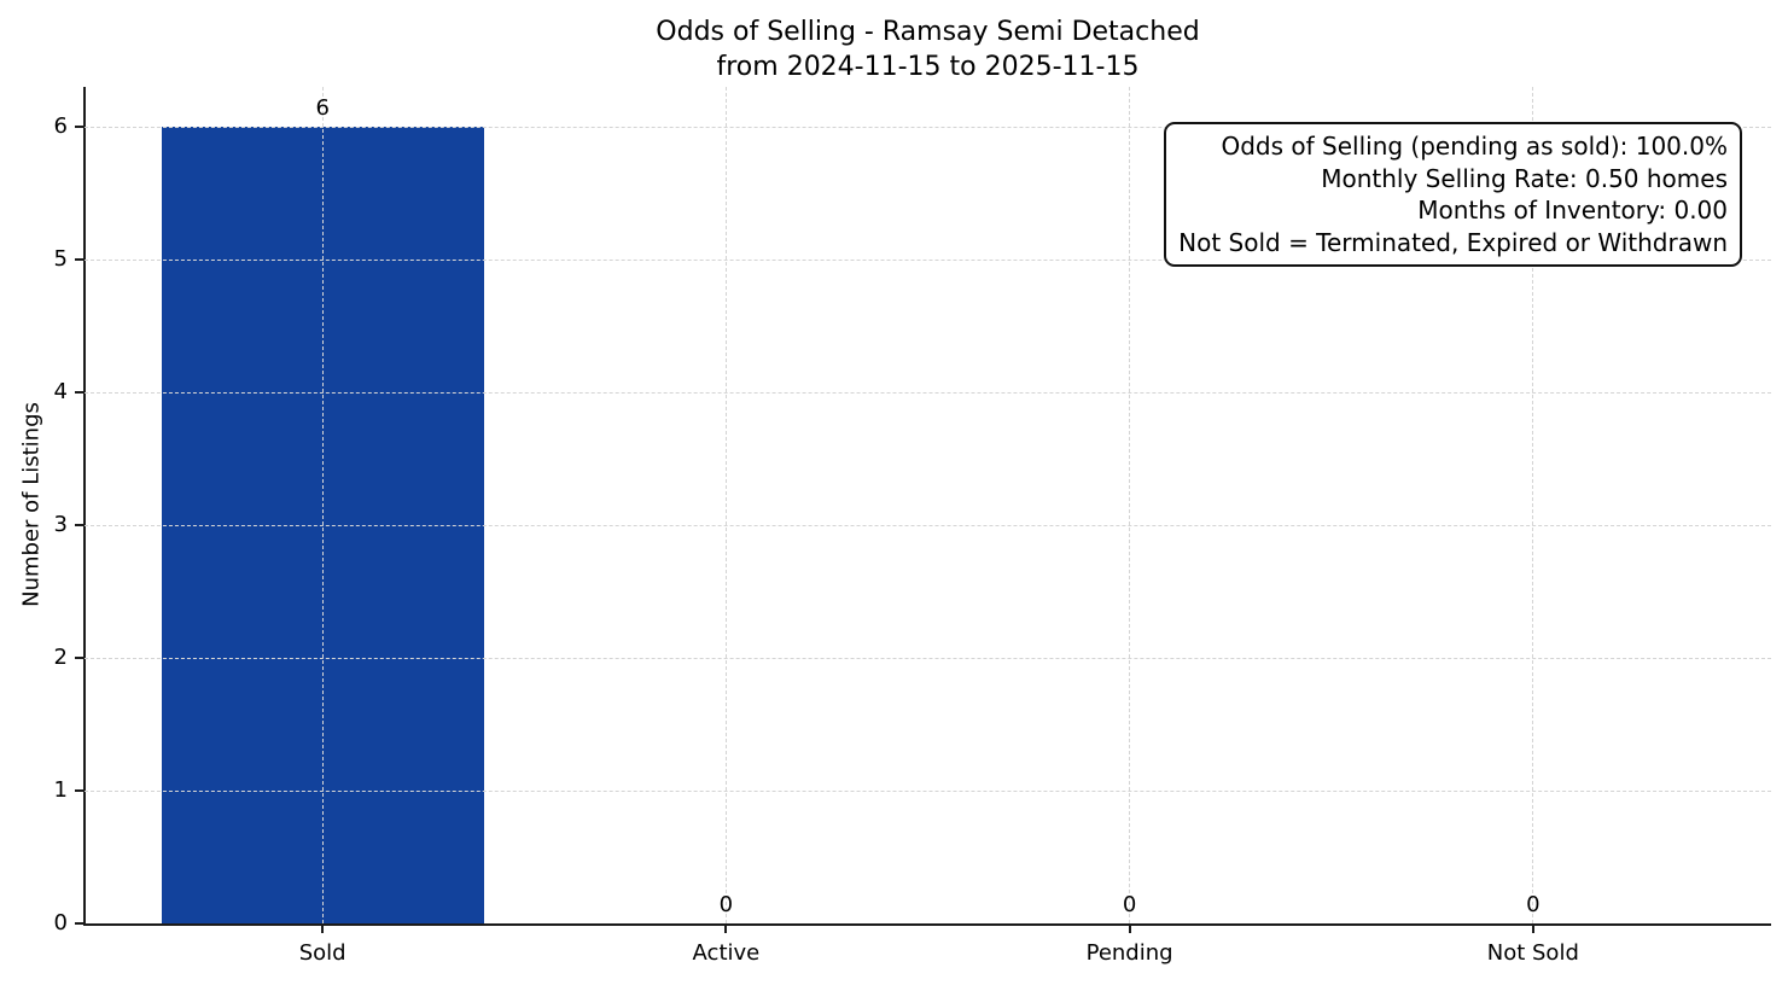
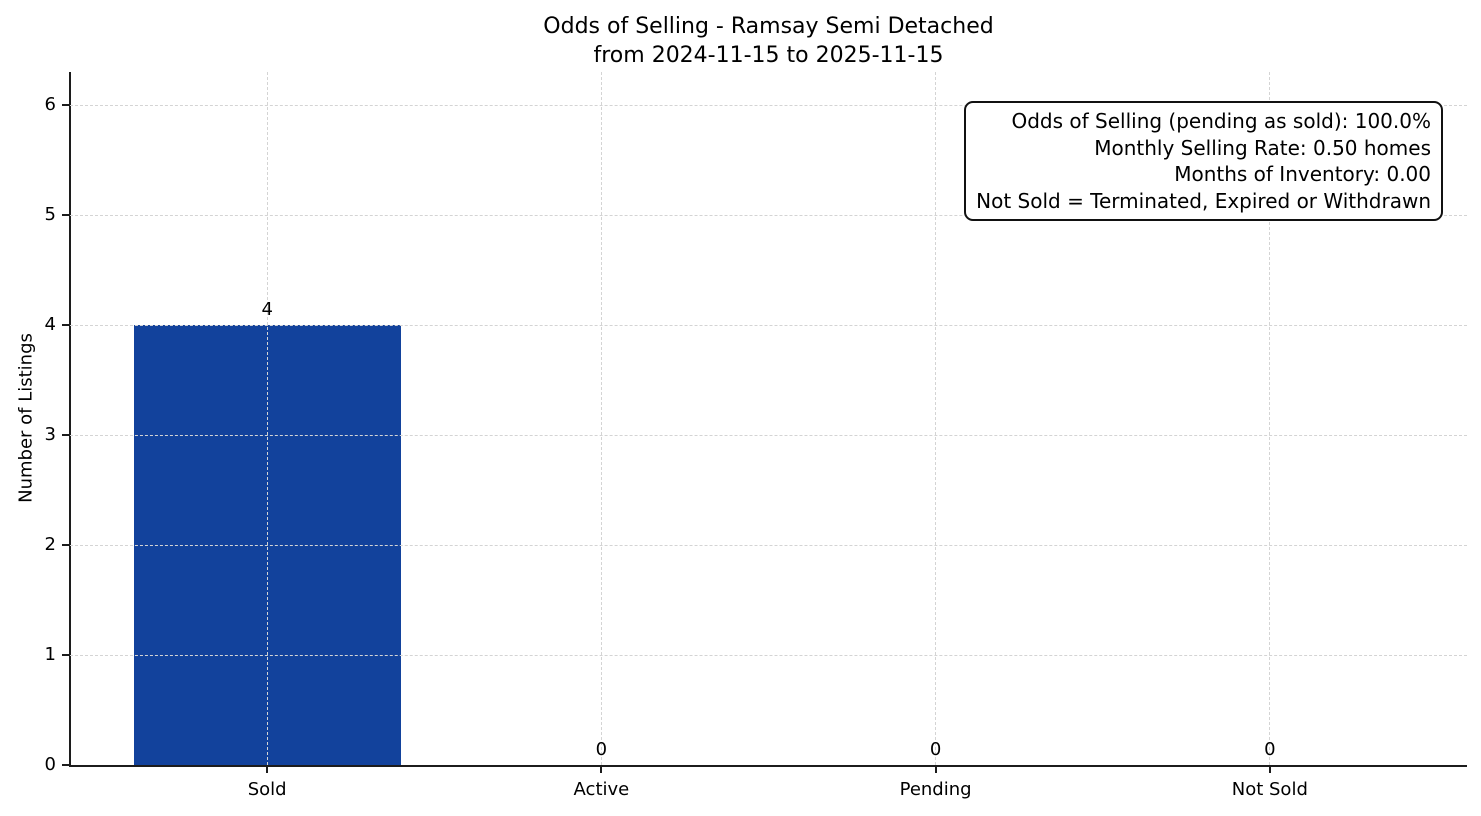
Sold: 6 -> 4
